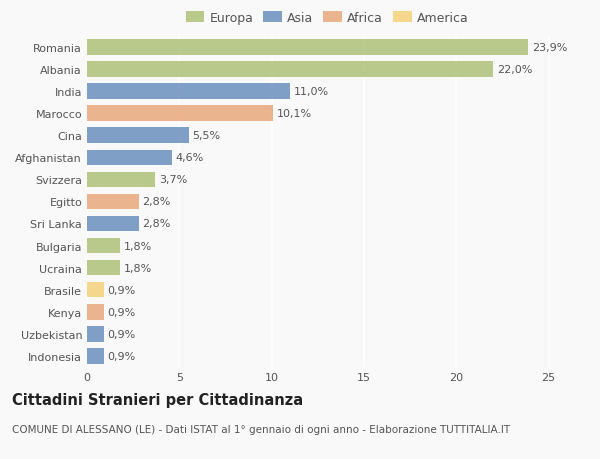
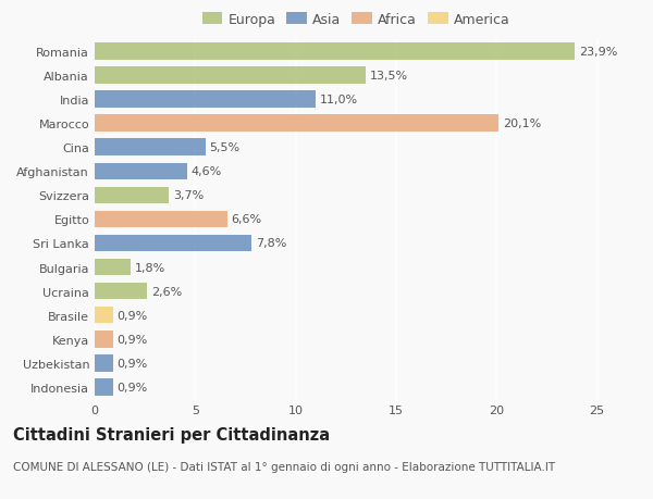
Albania: 22,0% -> 13,5%
Marocco: 10,1% -> 20,1%
Egitto: 2,8% -> 6,6%
Sri Lanka: 2,8% -> 7,8%
Ucraina: 1,8% -> 2,6%
